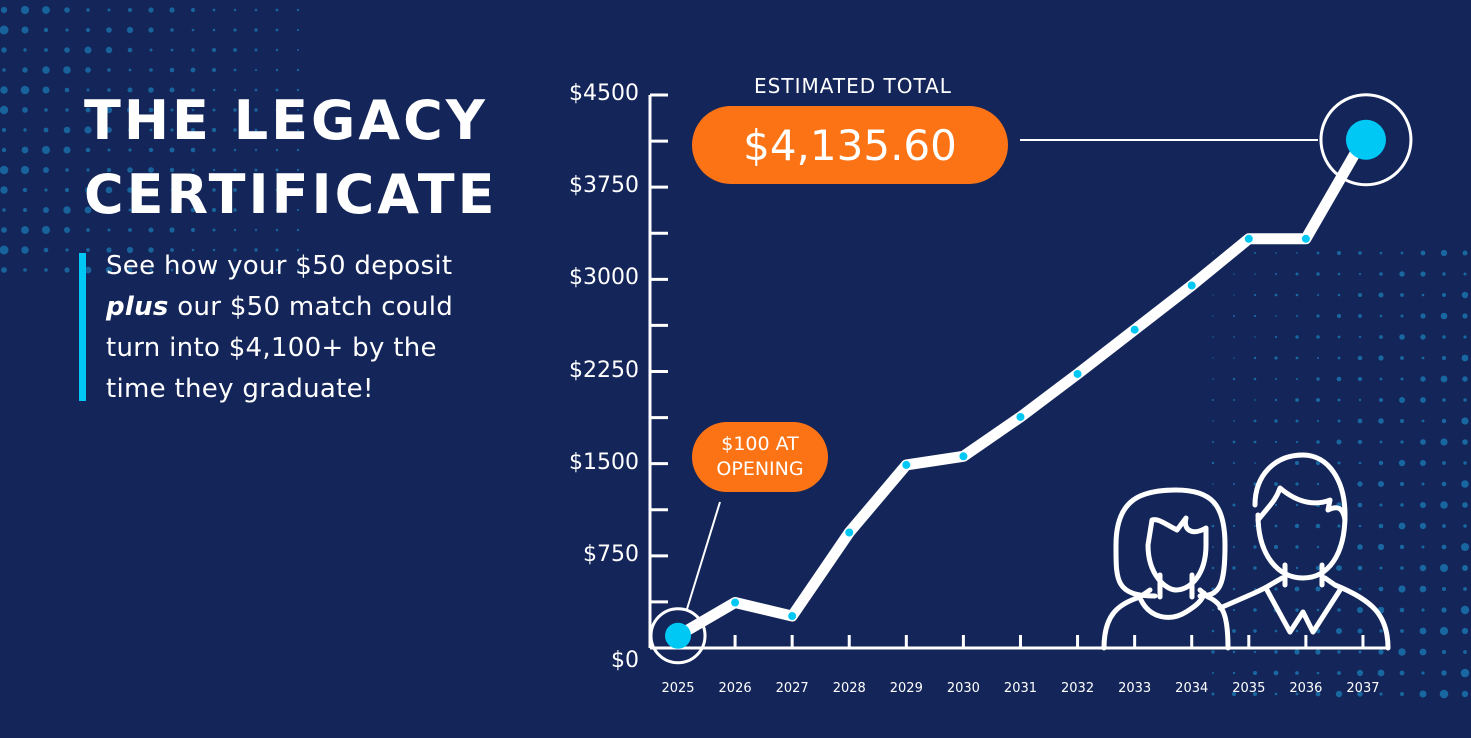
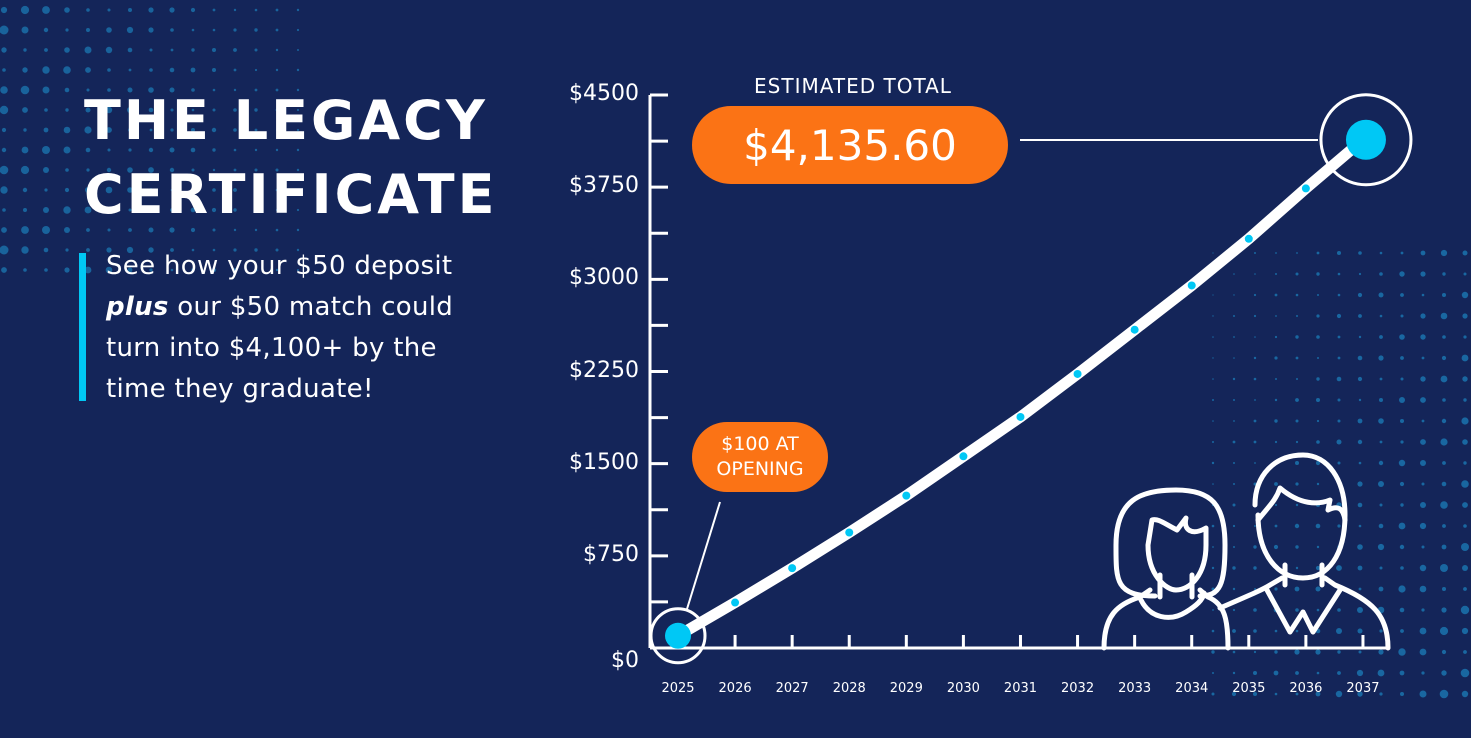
2027: $260 -> $650
2029: $1490 -> $1240
2036: $3330 -> $3740
